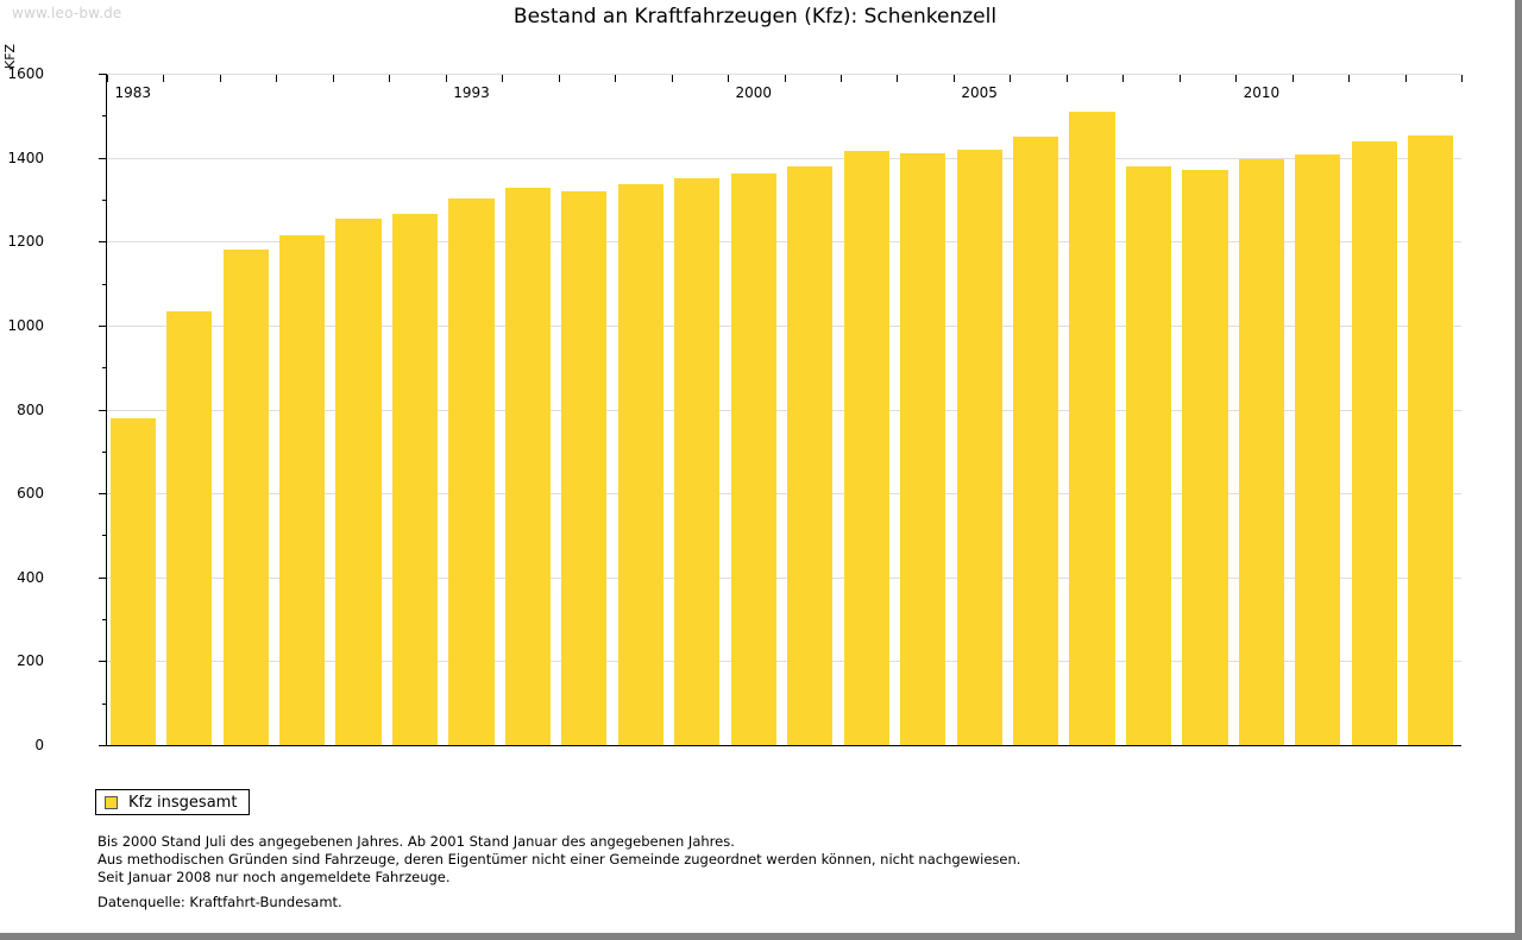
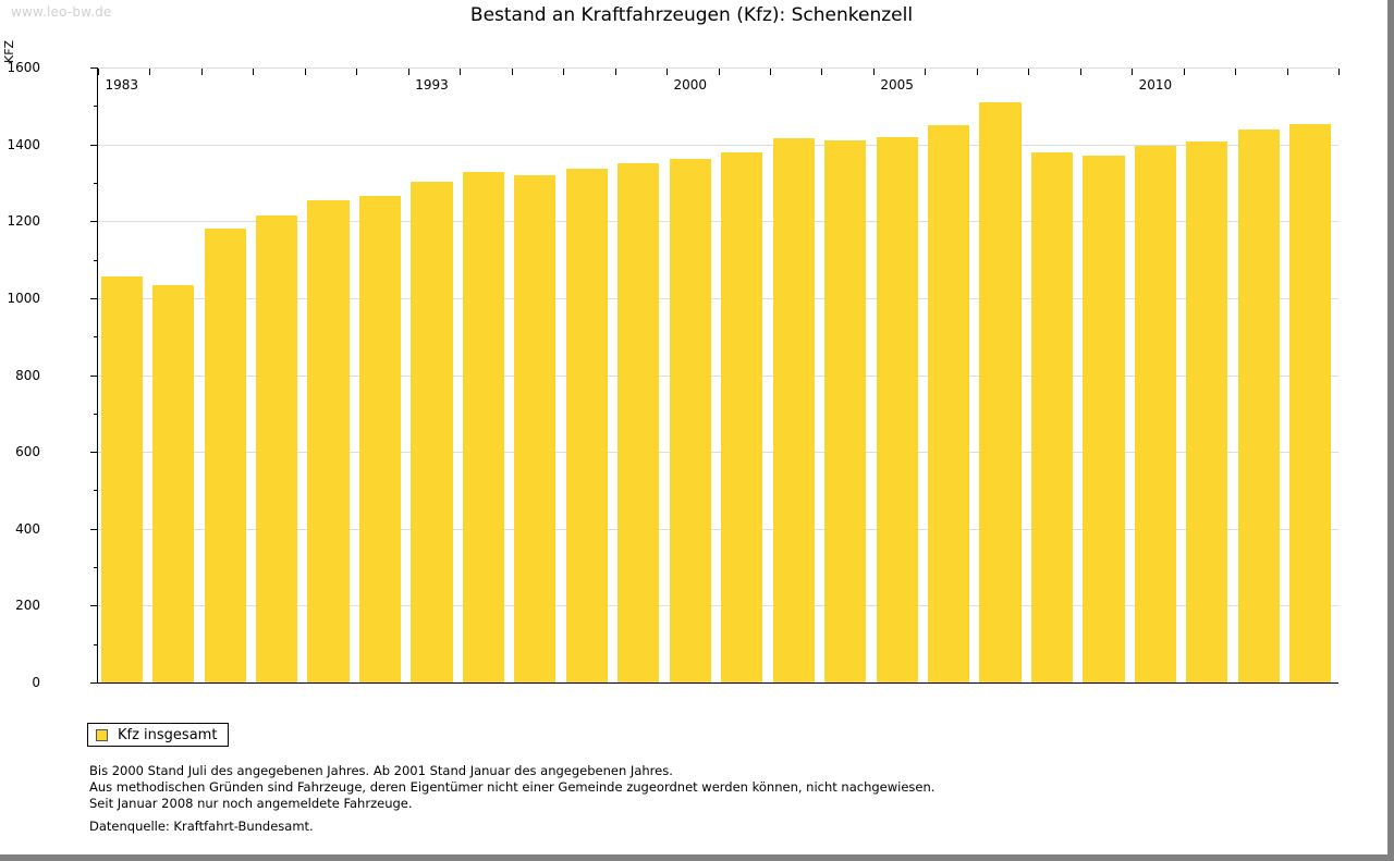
1983: 780 -> 1060
